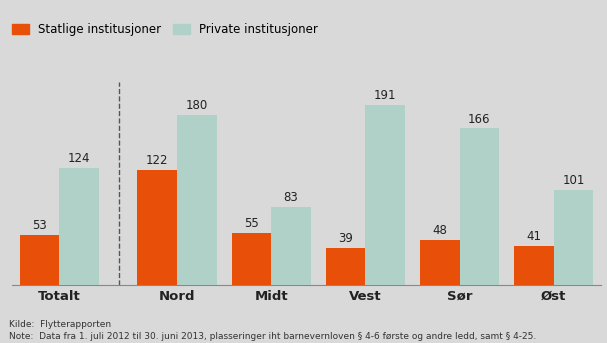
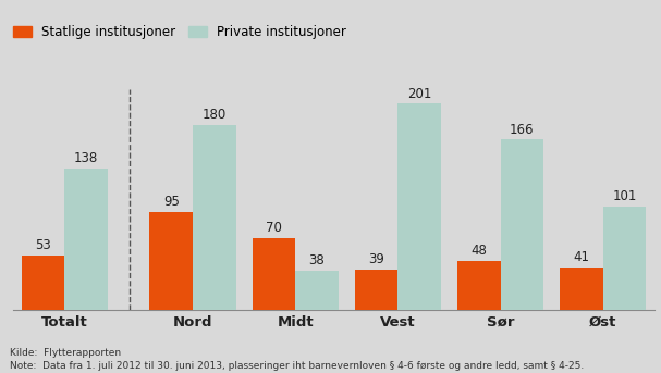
Private institusjoner/Totalt: 124 -> 138
Statlige institusjoner/Nord: 122 -> 95
Statlige institusjoner/Midt: 55 -> 70
Private institusjoner/Midt: 83 -> 38
Private institusjoner/Vest: 191 -> 201
